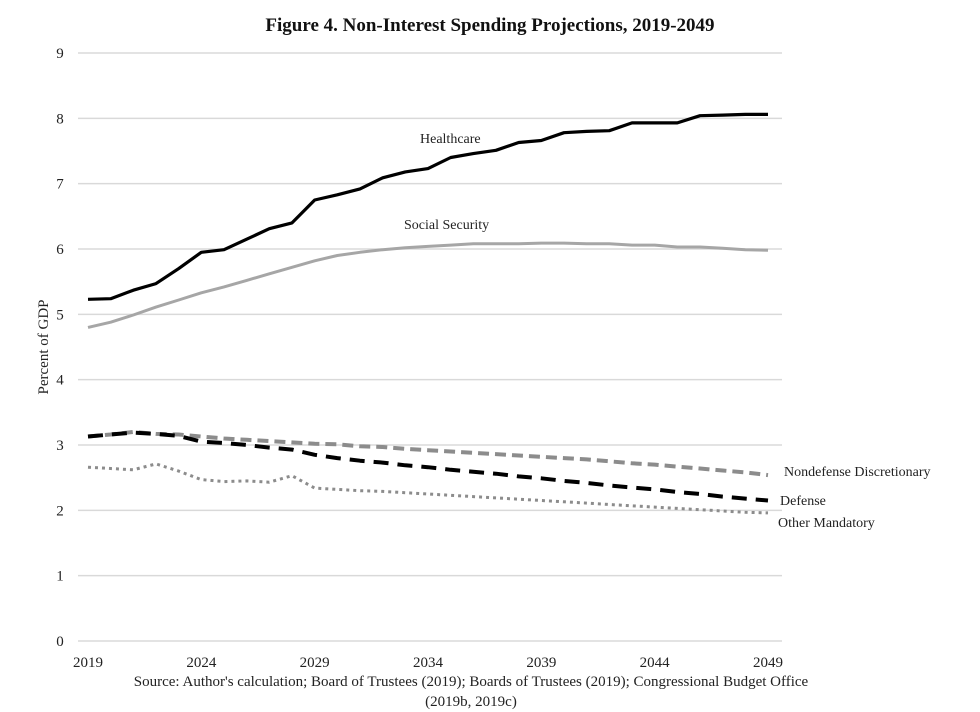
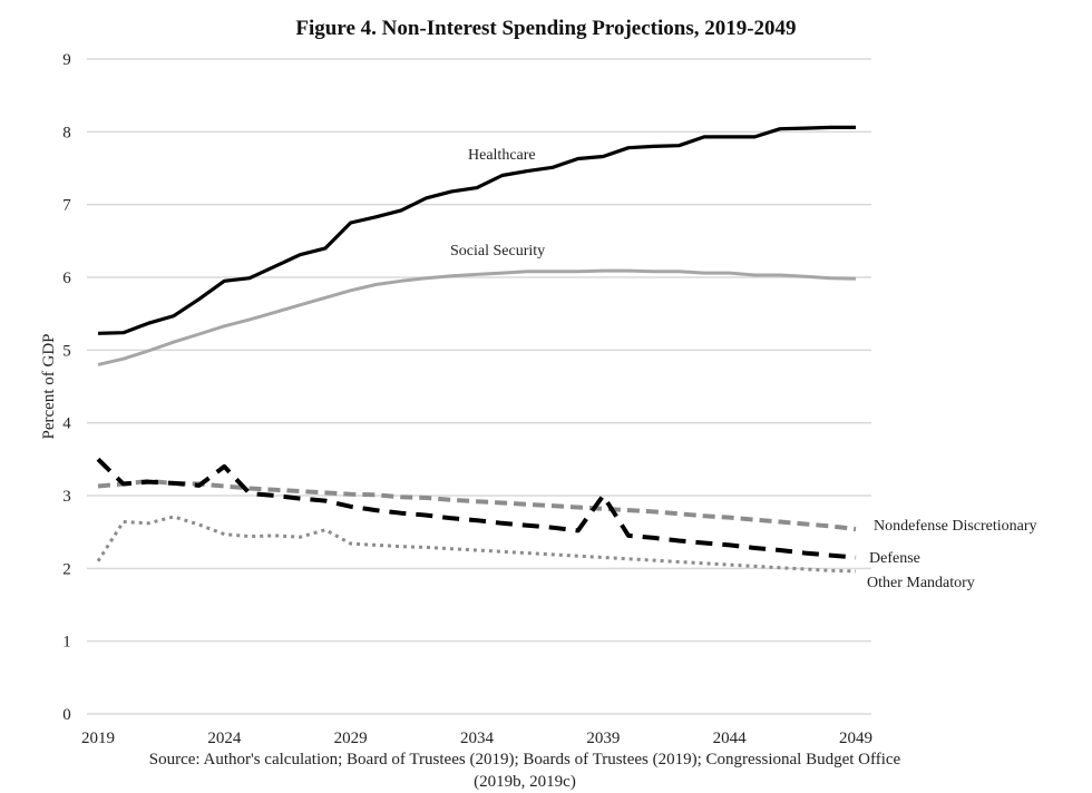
Defense/2019: 3.1 -> 3.5
Other Mandatory/2019: 2.7 -> 2.1
Defense/2024: 3.0 -> 3.4
Defense/2039: 2.5 -> 3.0
